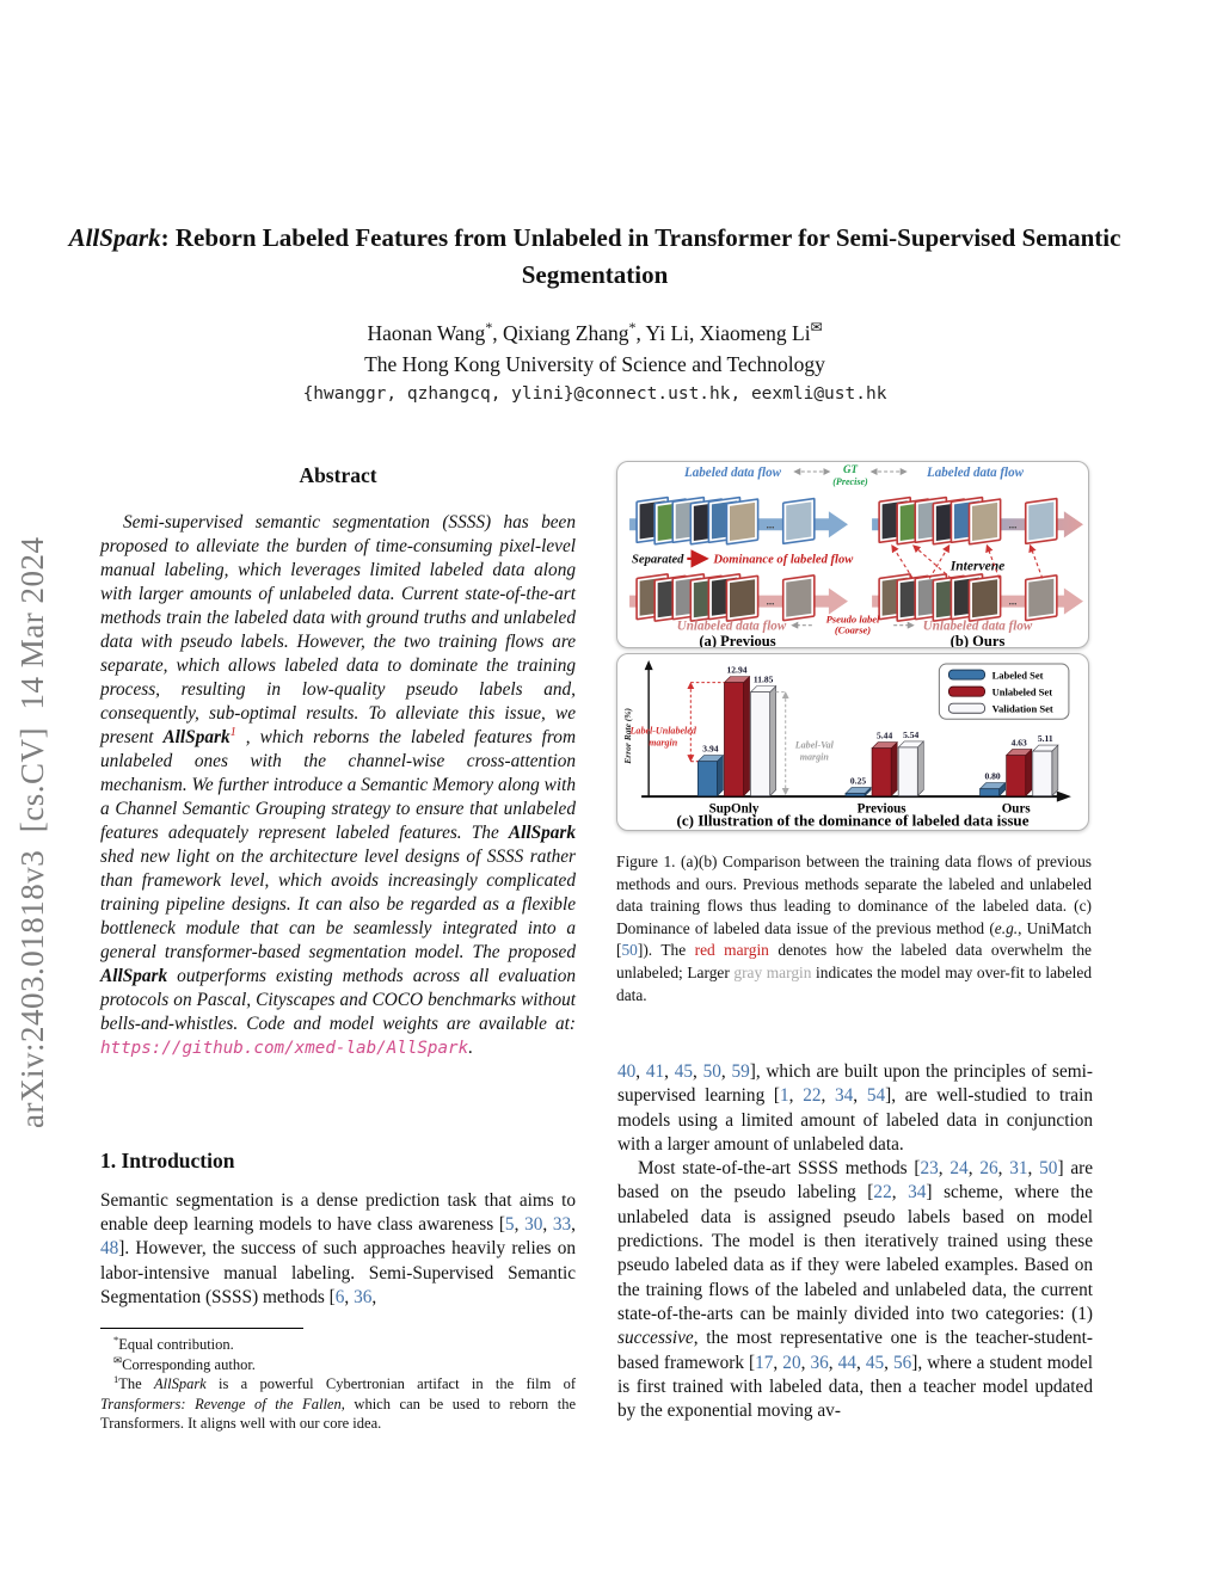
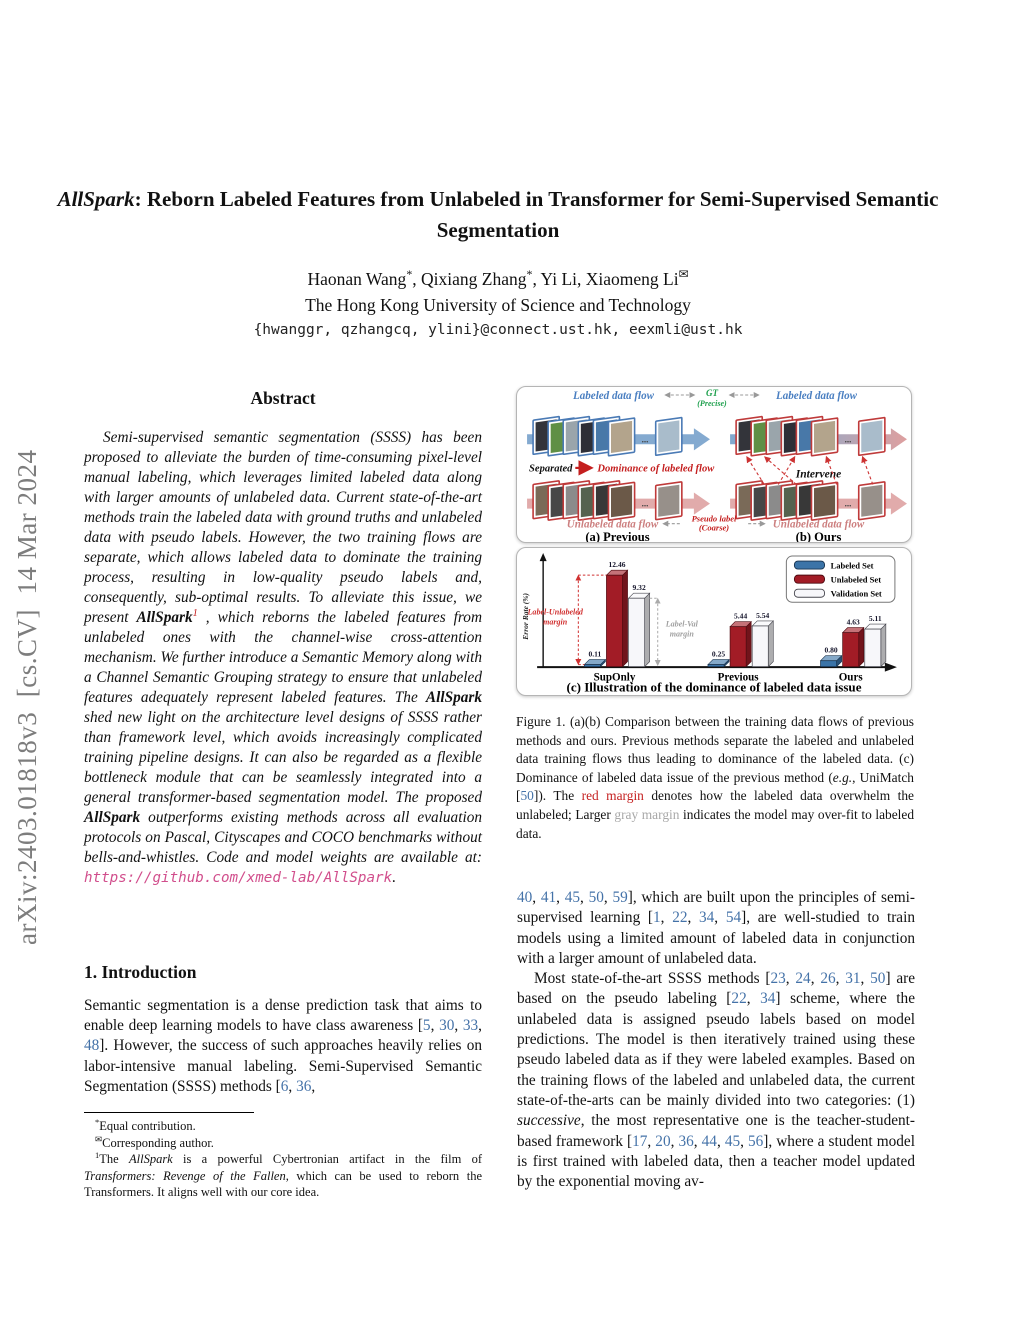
Labeled Set/SupOnly: 3.94 -> 0.11
Unlabeled Set/SupOnly: 12.94 -> 12.46
Validation Set/SupOnly: 11.85 -> 9.32
